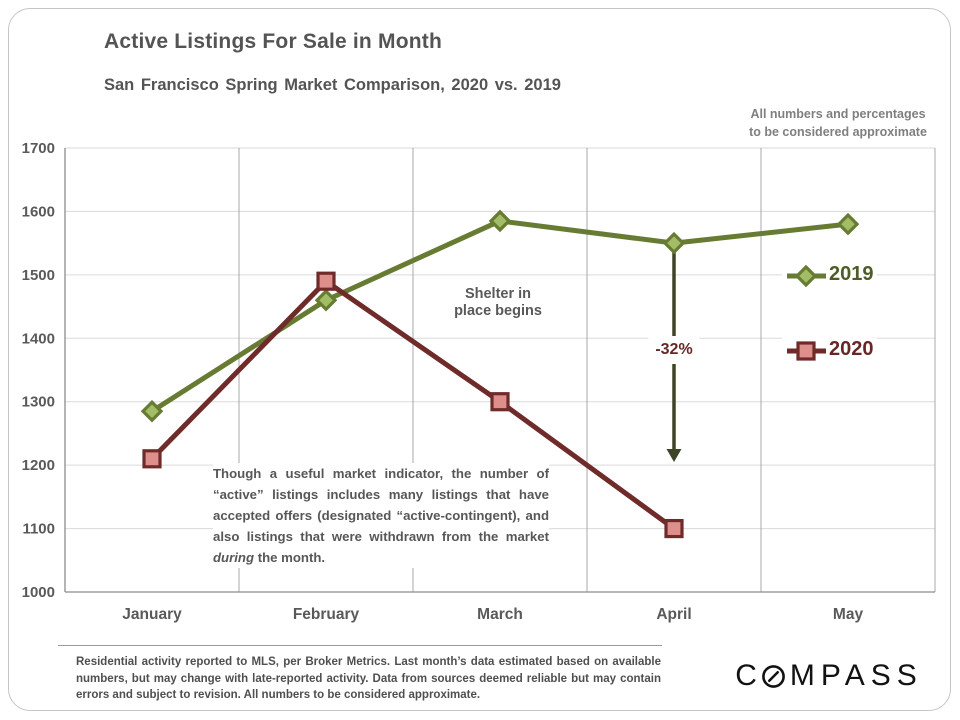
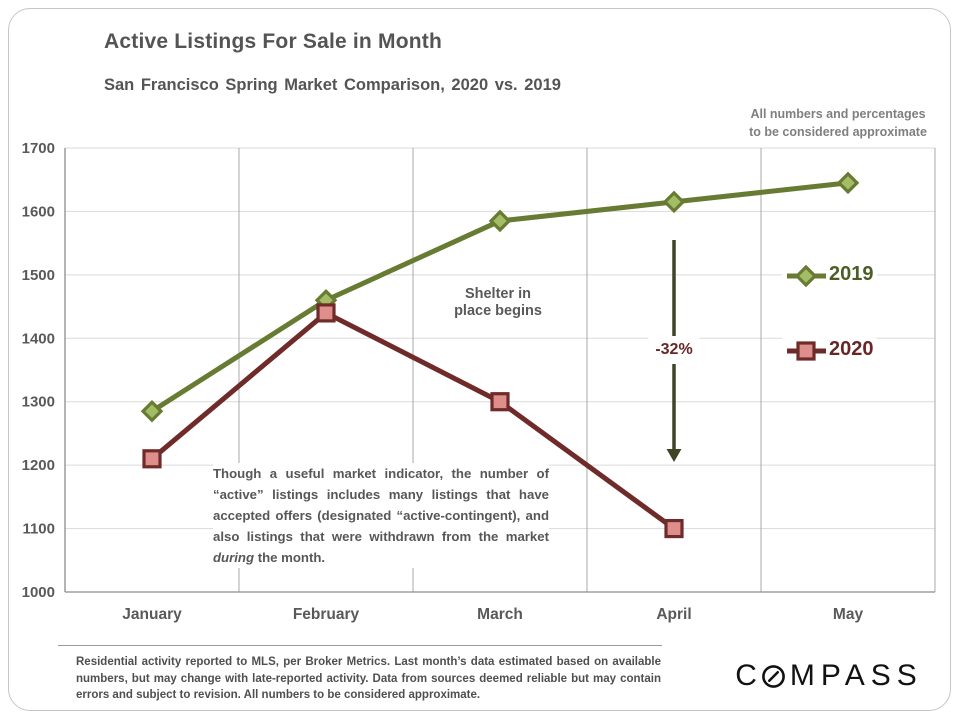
2020/February: 1490 -> 1440
2019/April: 1550 -> 1620
2019/May: 1580 -> 1640
